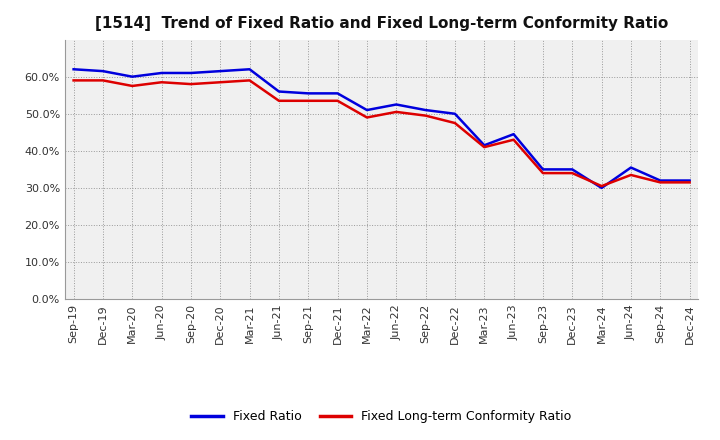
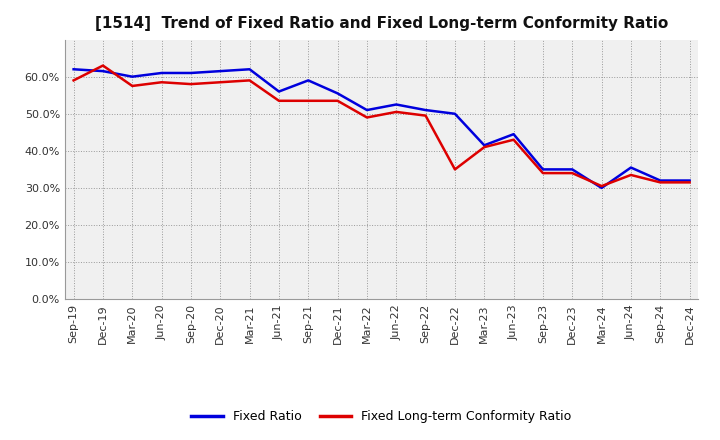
Fixed Long-term Conformity Ratio/Dec-19: 59.0% -> 63.0%
Fixed Ratio/Sep-21: 55.5% -> 59.0%
Fixed Long-term Conformity Ratio/Dec-22: 47.5% -> 35.0%
